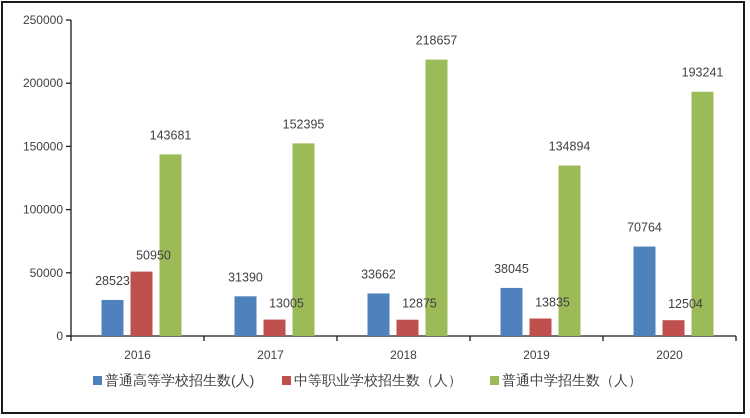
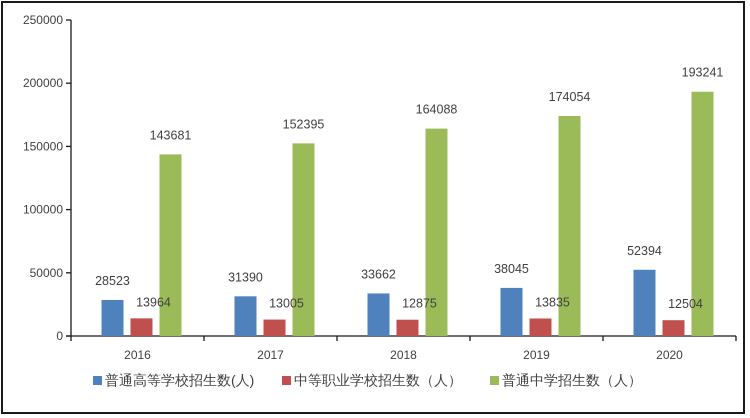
中等职业学校招生数（人）/2016: 50950 -> 13964
普通中学招生数（人）/2018: 218657 -> 164088
普通中学招生数（人）/2019: 134894 -> 174054
普通高等学校招生数(人)/2020: 70764 -> 52394
